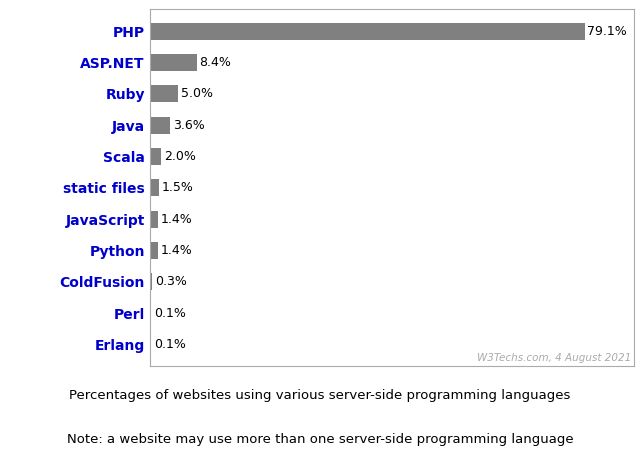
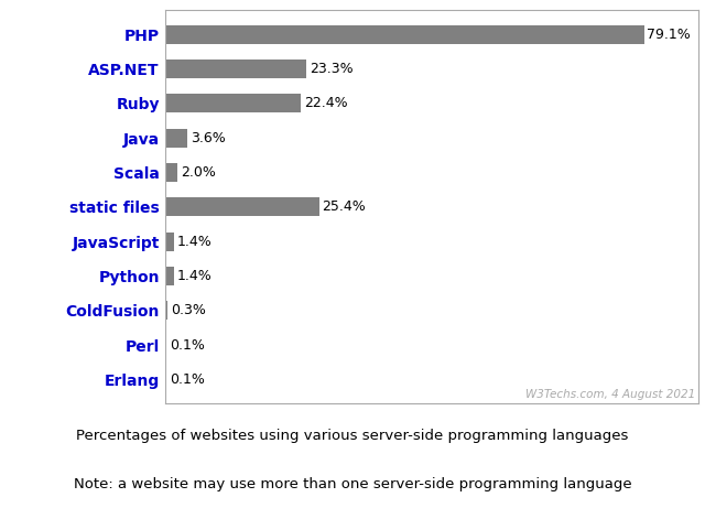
ASP.NET: 8.4% -> 23.3%
Ruby: 5.0% -> 22.4%
static files: 1.5% -> 25.4%
